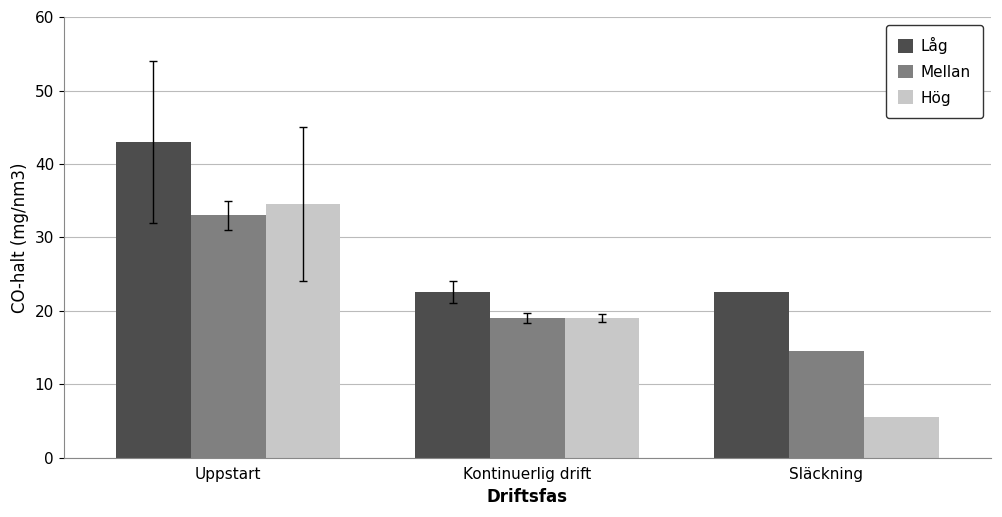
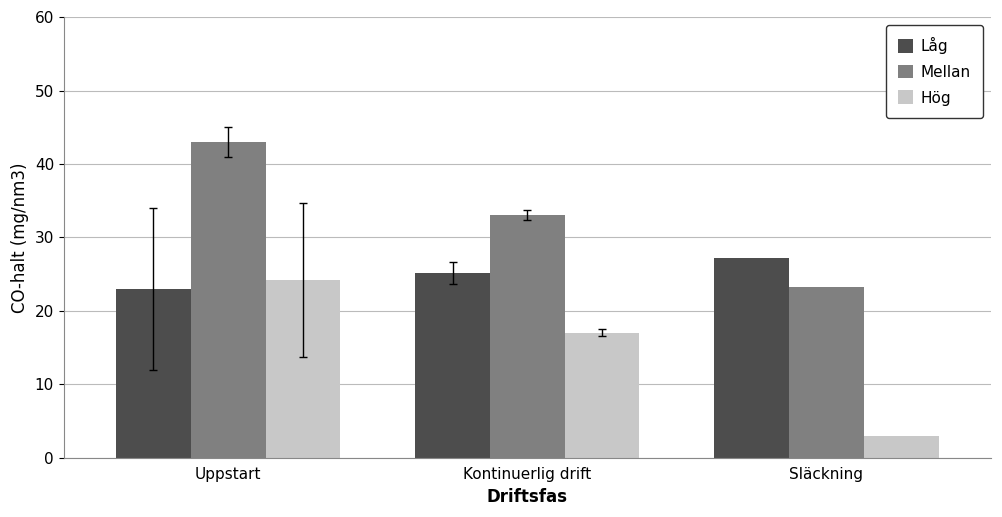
Låg/Uppstart: 43.0 -> 23.0
Mellan/Uppstart: 33.0 -> 43.0
Hög/Uppstart: 34.5 -> 24.2
Låg/Kontinuerlig drift: 22.5 -> 25.2
Mellan/Kontinuerlig drift: 19.0 -> 33.0
Hög/Kontinuerlig drift: 19.0 -> 17.0
Låg/Släckning: 22.5 -> 27.2
Mellan/Släckning: 14.5 -> 23.2
Hög/Släckning: 5.5 -> 3.0
